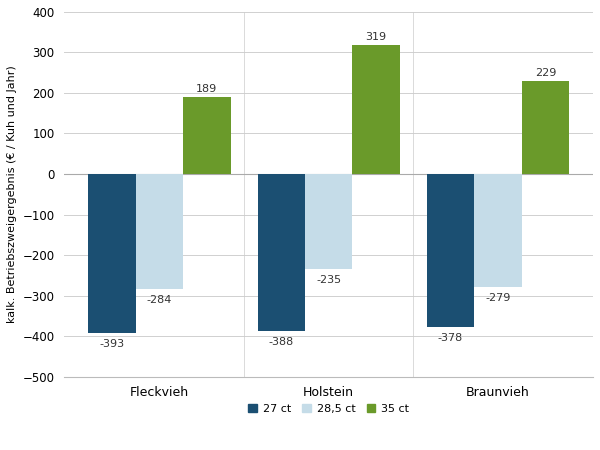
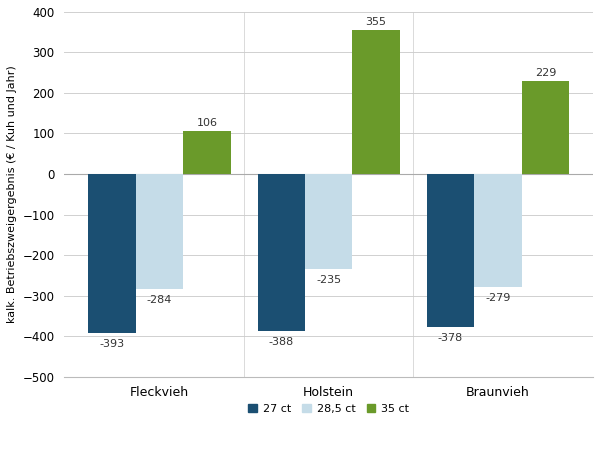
35 ct/Fleckvieh: 189 -> 106
35 ct/Holstein: 319 -> 355
